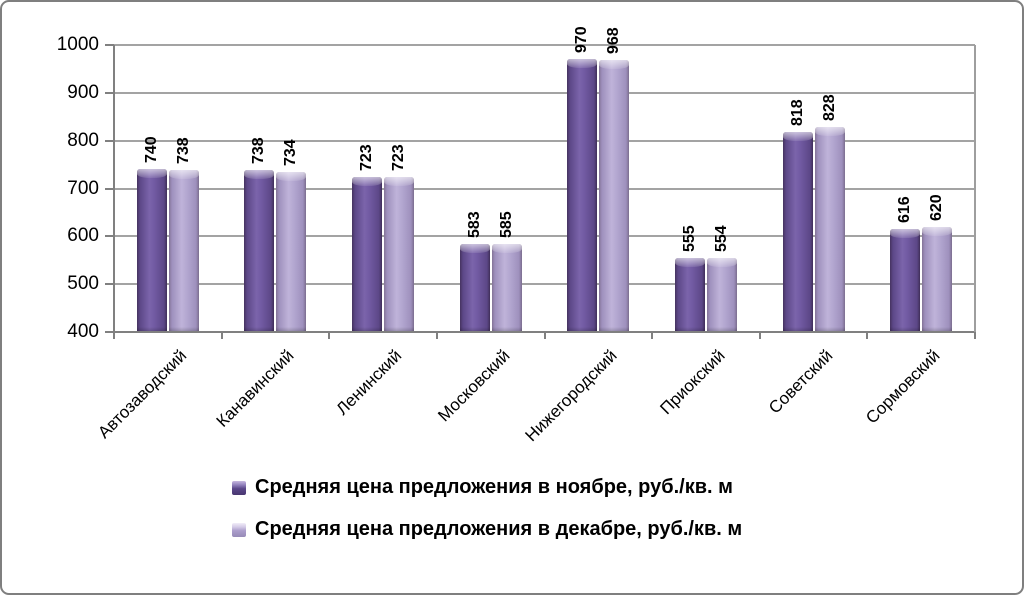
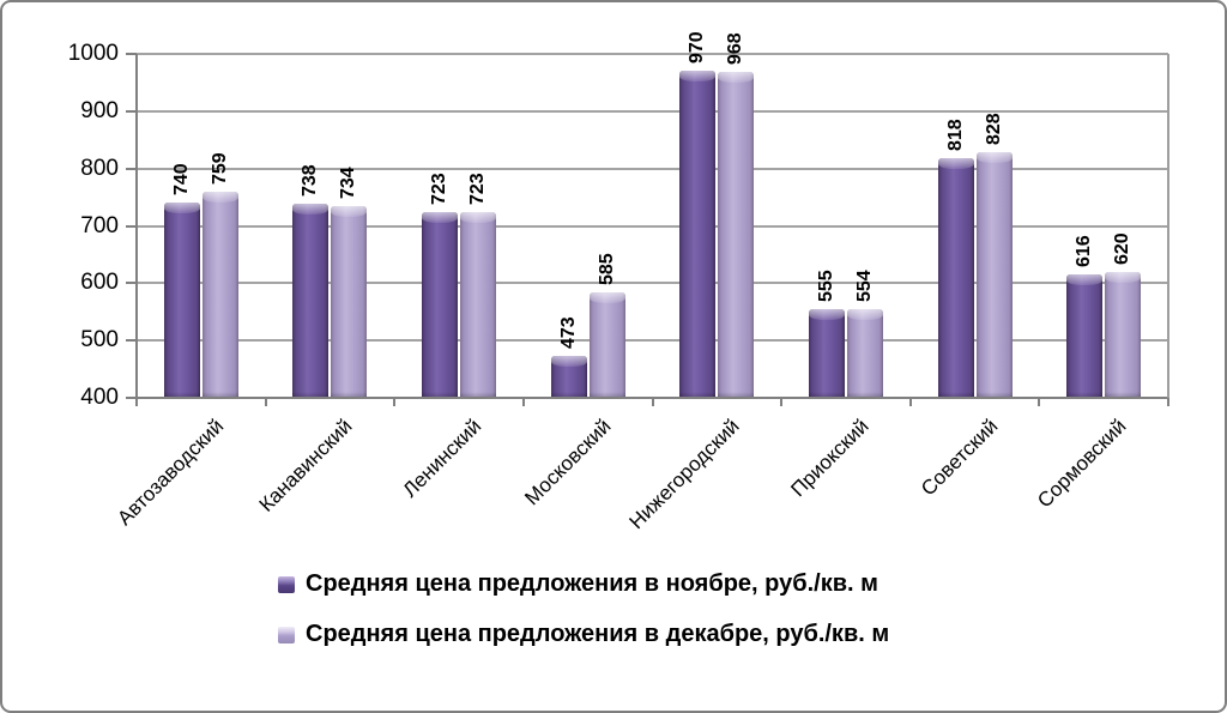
Средняя цена предложения в декабре, руб./кв. м/Автозаводский: 738 -> 759
Средняя цена предложения в ноябре, руб./кв. м/Московский: 583 -> 473
